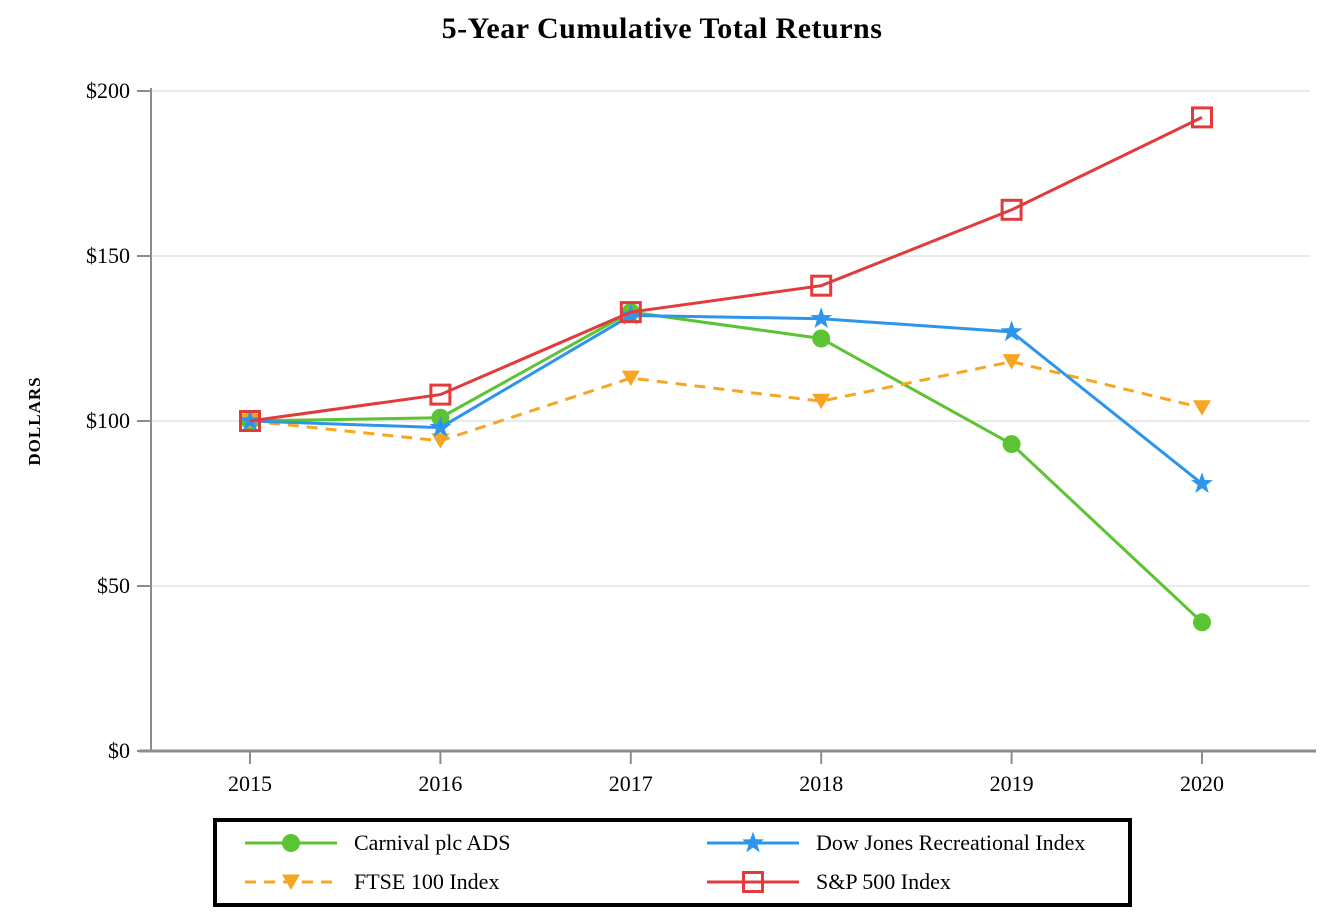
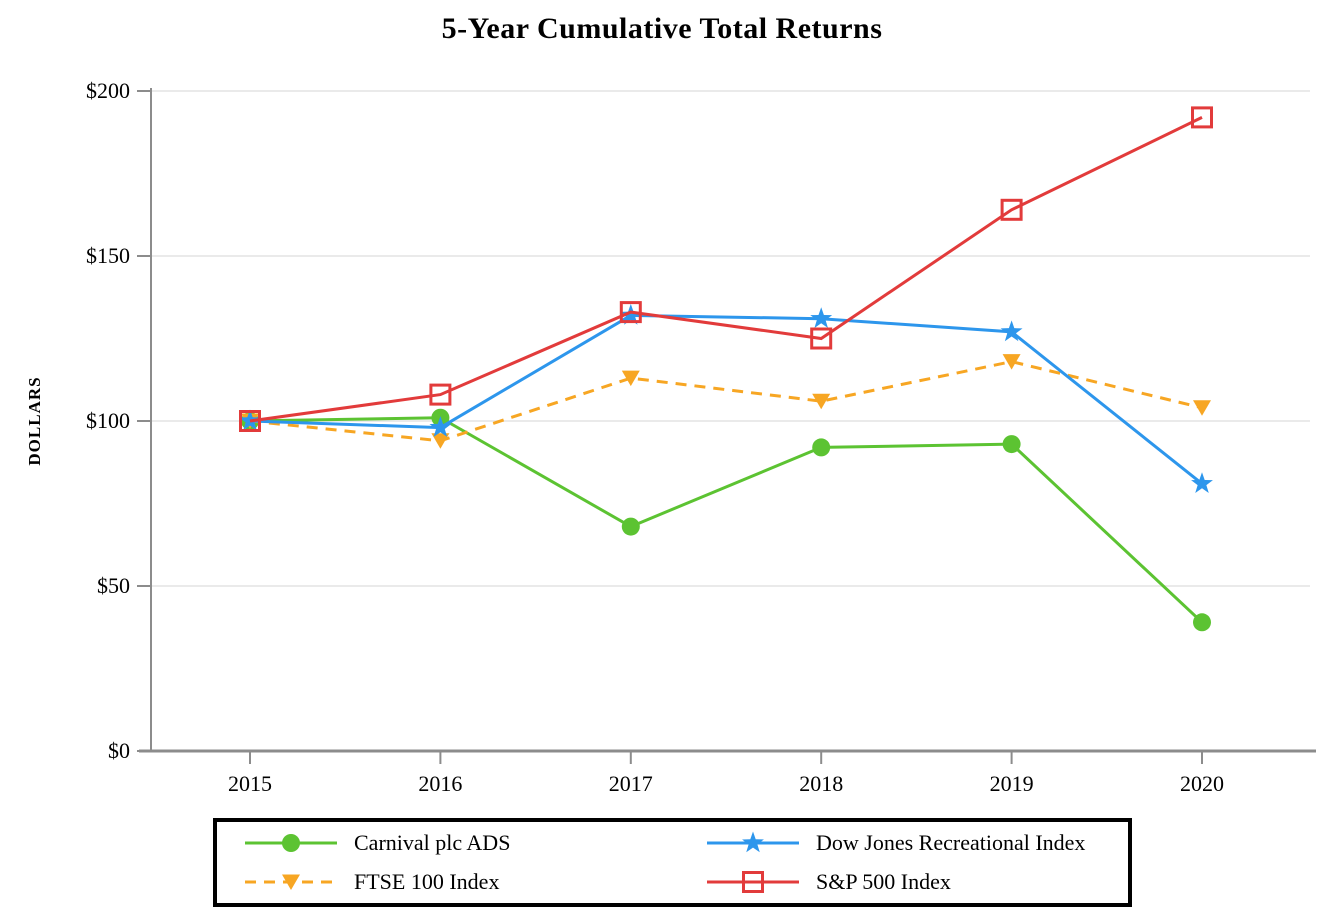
Carnival plc ADS/2017: $133 -> $68
Carnival plc ADS/2018: $125 -> $92
S&P 500 Index/2018: $141 -> $125
